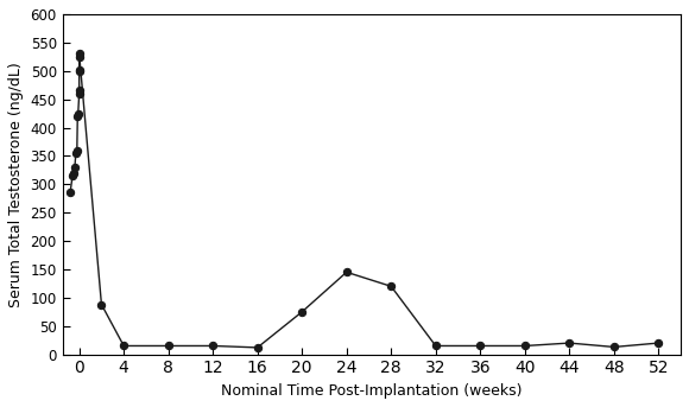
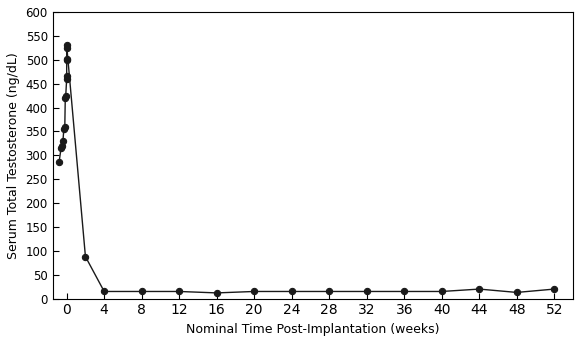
20: 75 -> 15
24: 145 -> 15
28: 120 -> 15
